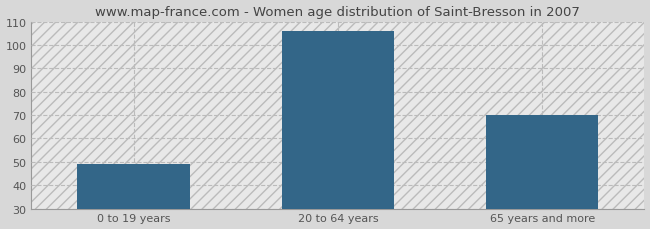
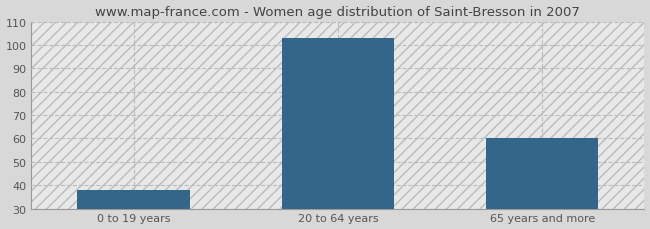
0 to 19 years: 49 -> 38
20 to 64 years: 106 -> 103
65 years and more: 70 -> 60
